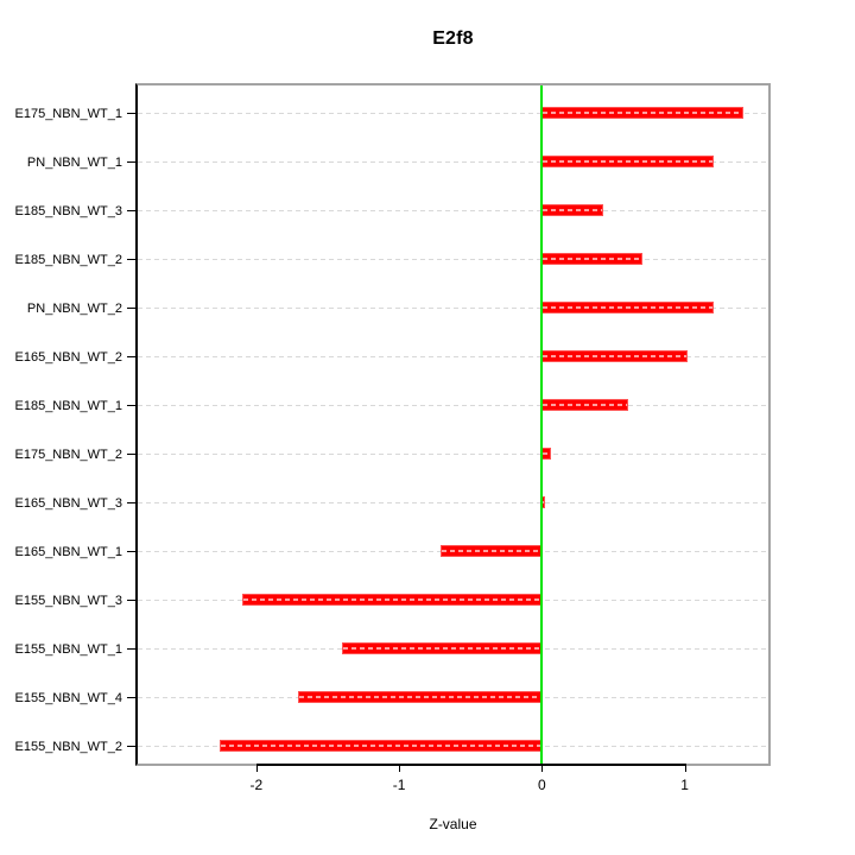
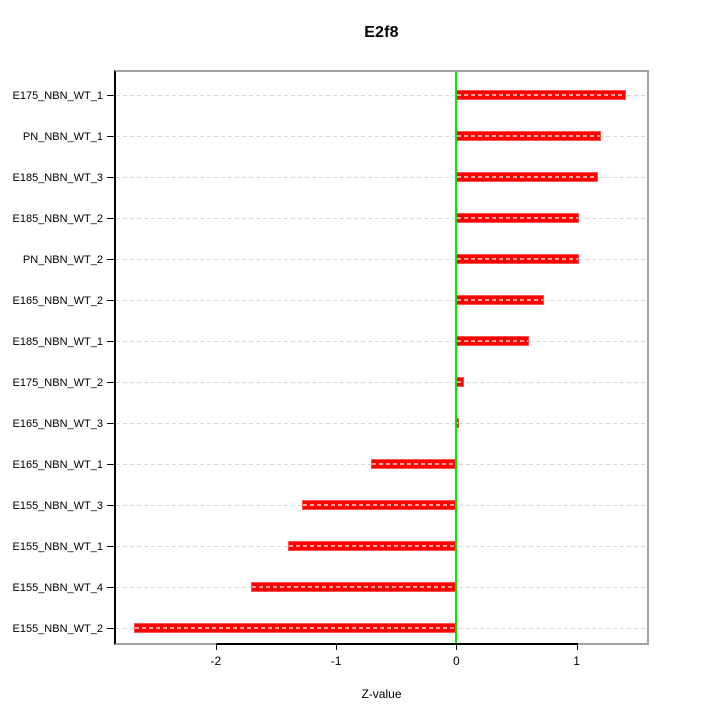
E185_NBN_WT_3: 0.43 -> 1.18
E185_NBN_WT_2: 0.70 -> 1.02
PN_NBN_WT_2: 1.20 -> 1.02
E165_NBN_WT_2: 1.02 -> 0.73
E155_NBN_WT_3: -2.10 -> -1.28
E155_NBN_WT_2: -2.26 -> -2.68
